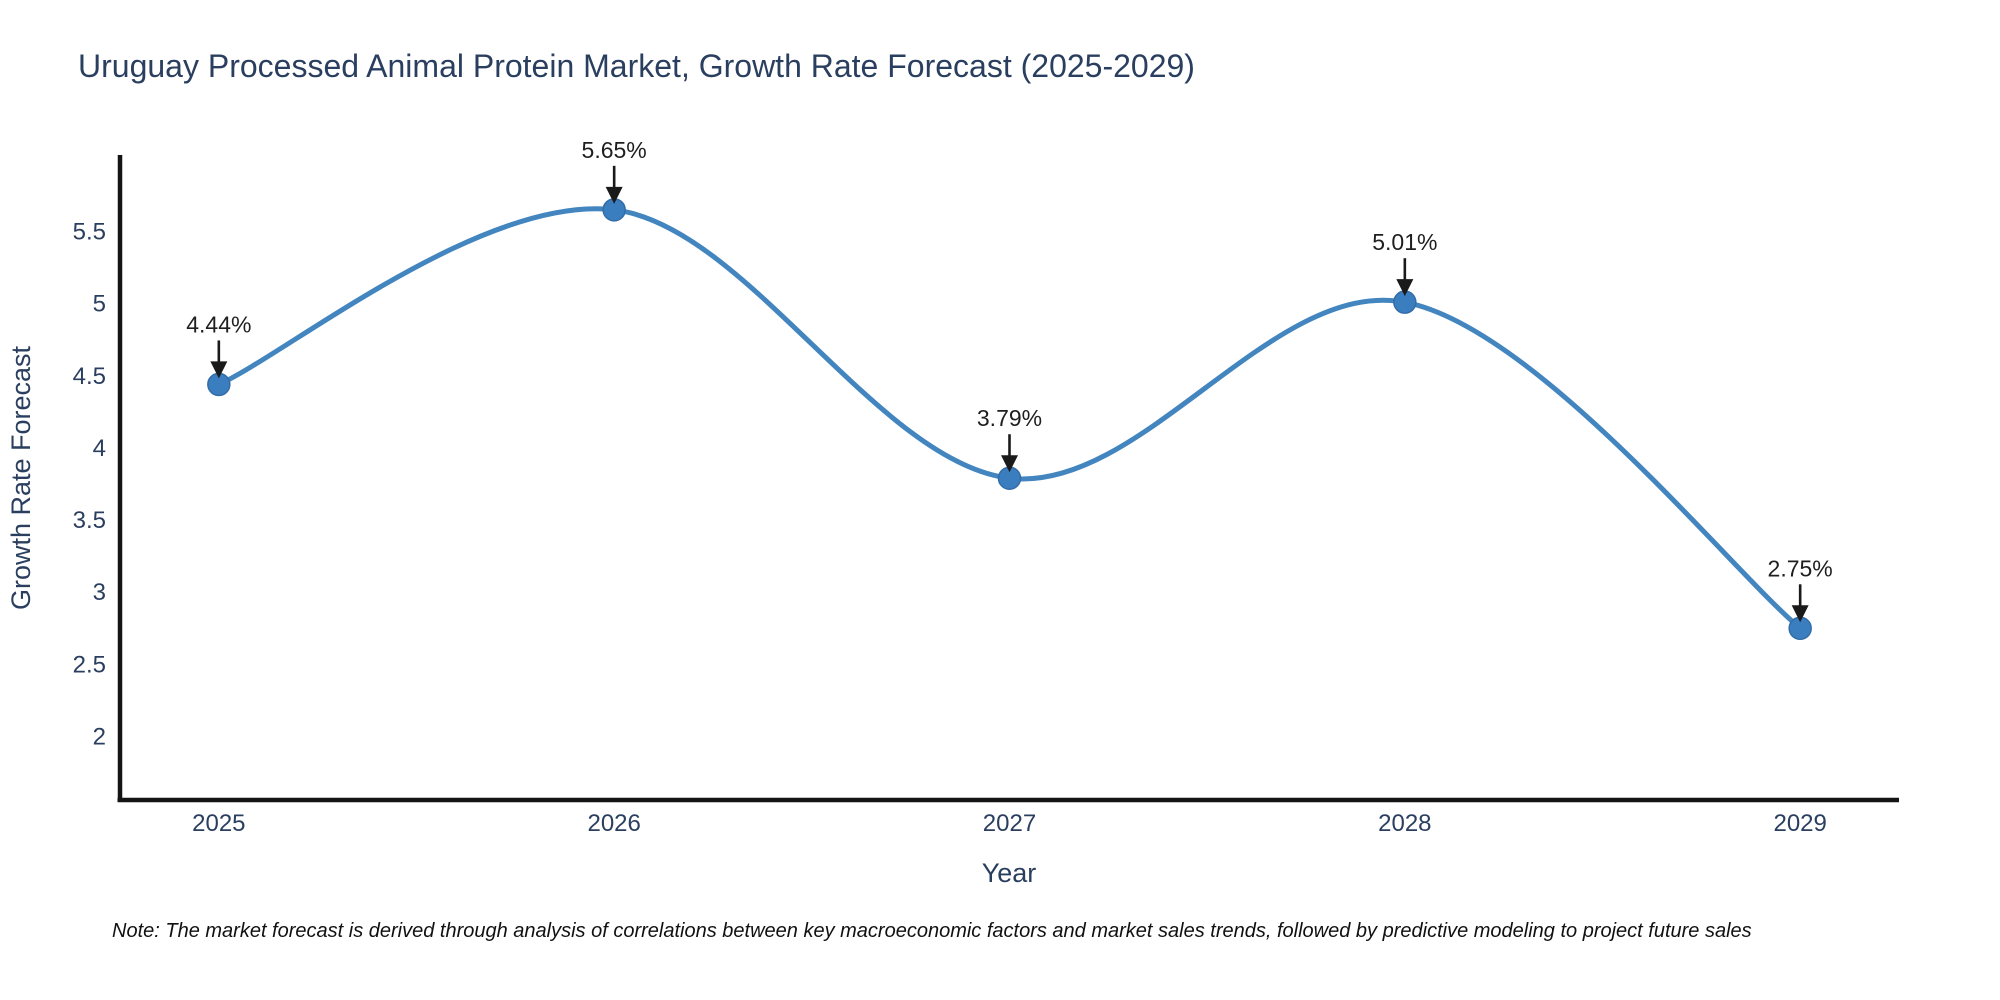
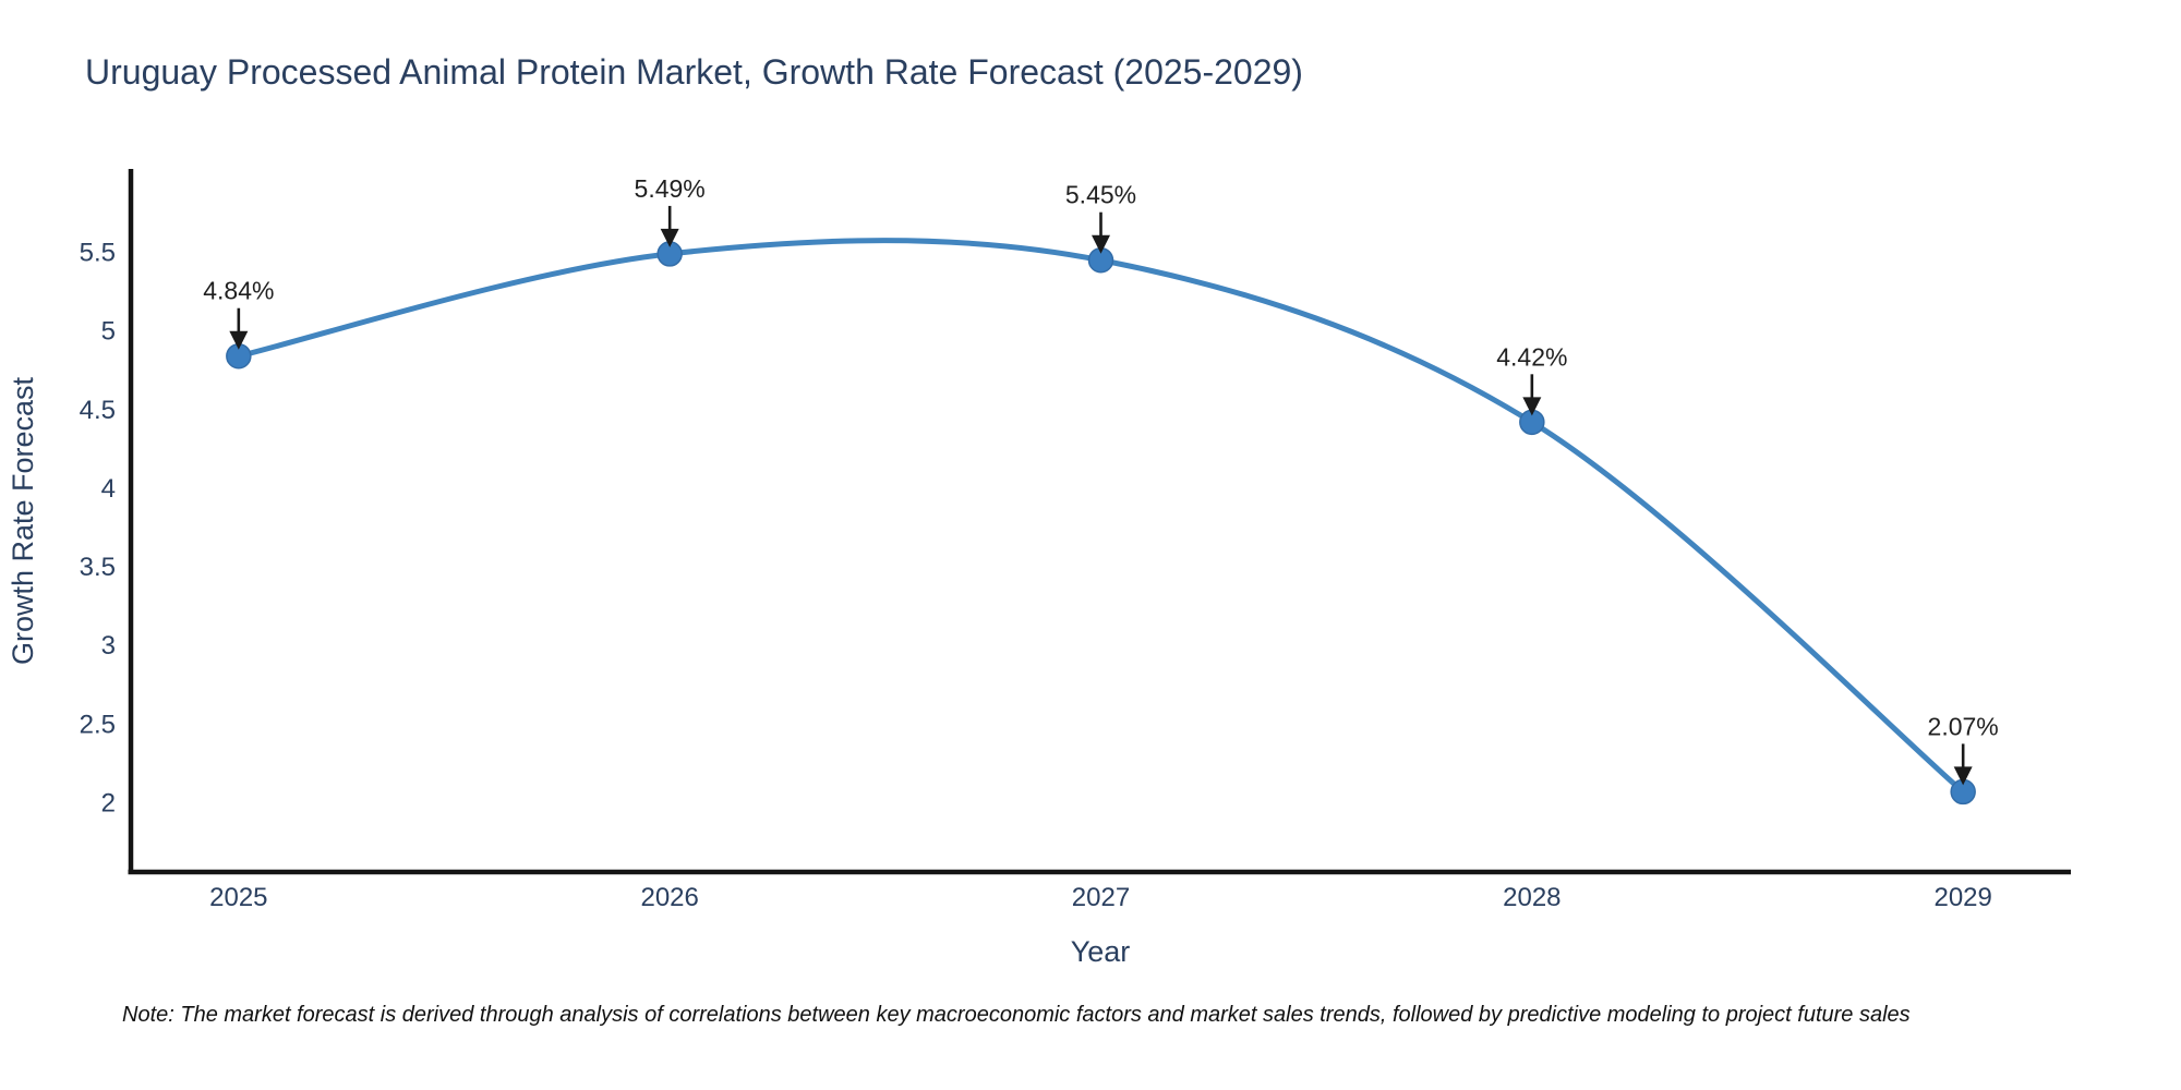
2025: 4.44% -> 4.84%
2026: 5.65% -> 5.49%
2027: 3.79% -> 5.45%
2028: 5.01% -> 4.42%
2029: 2.75% -> 2.07%
